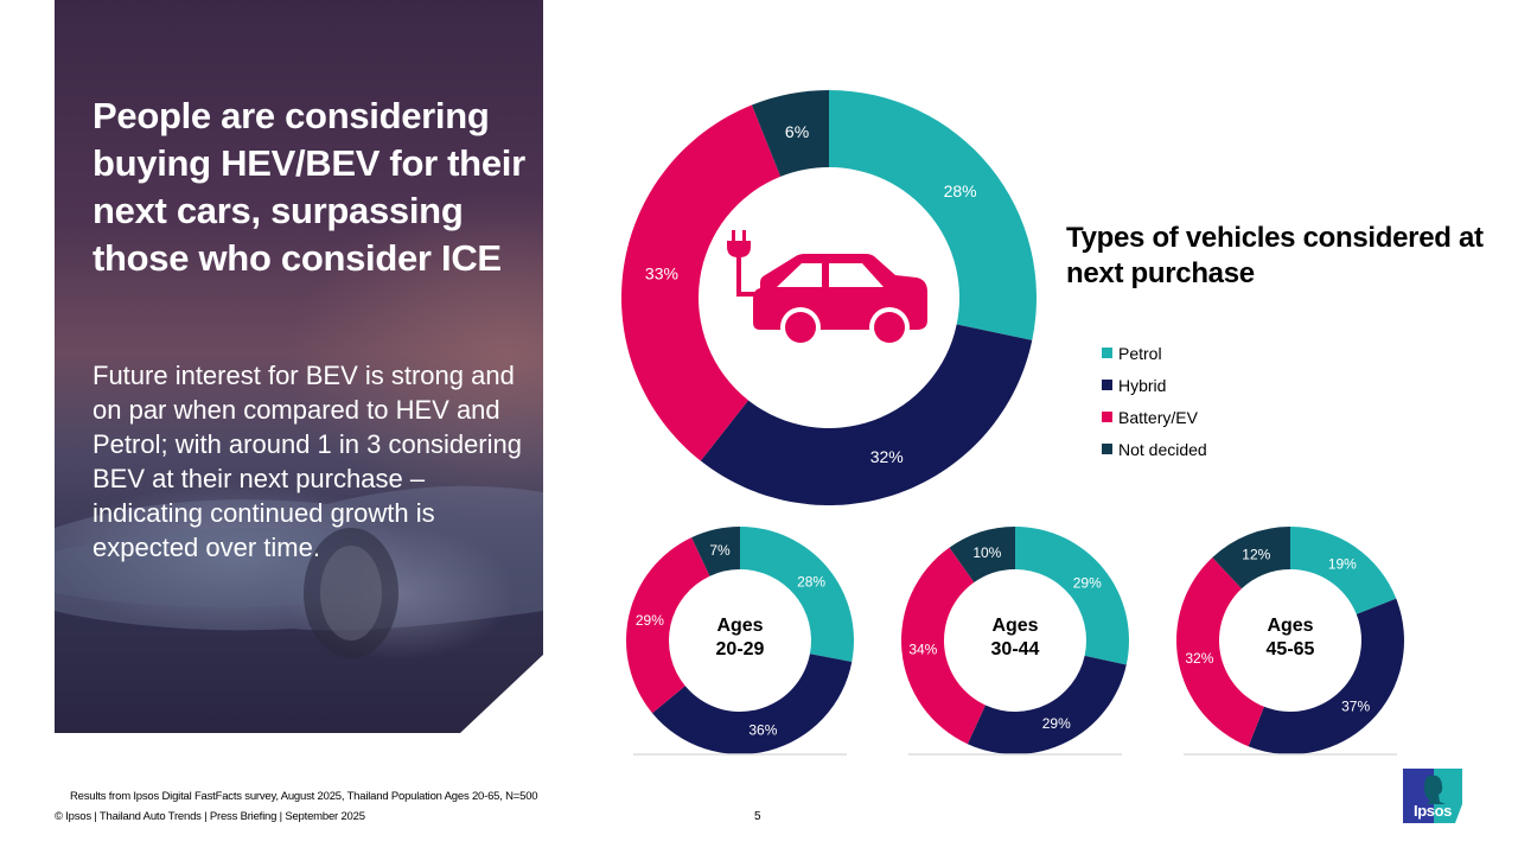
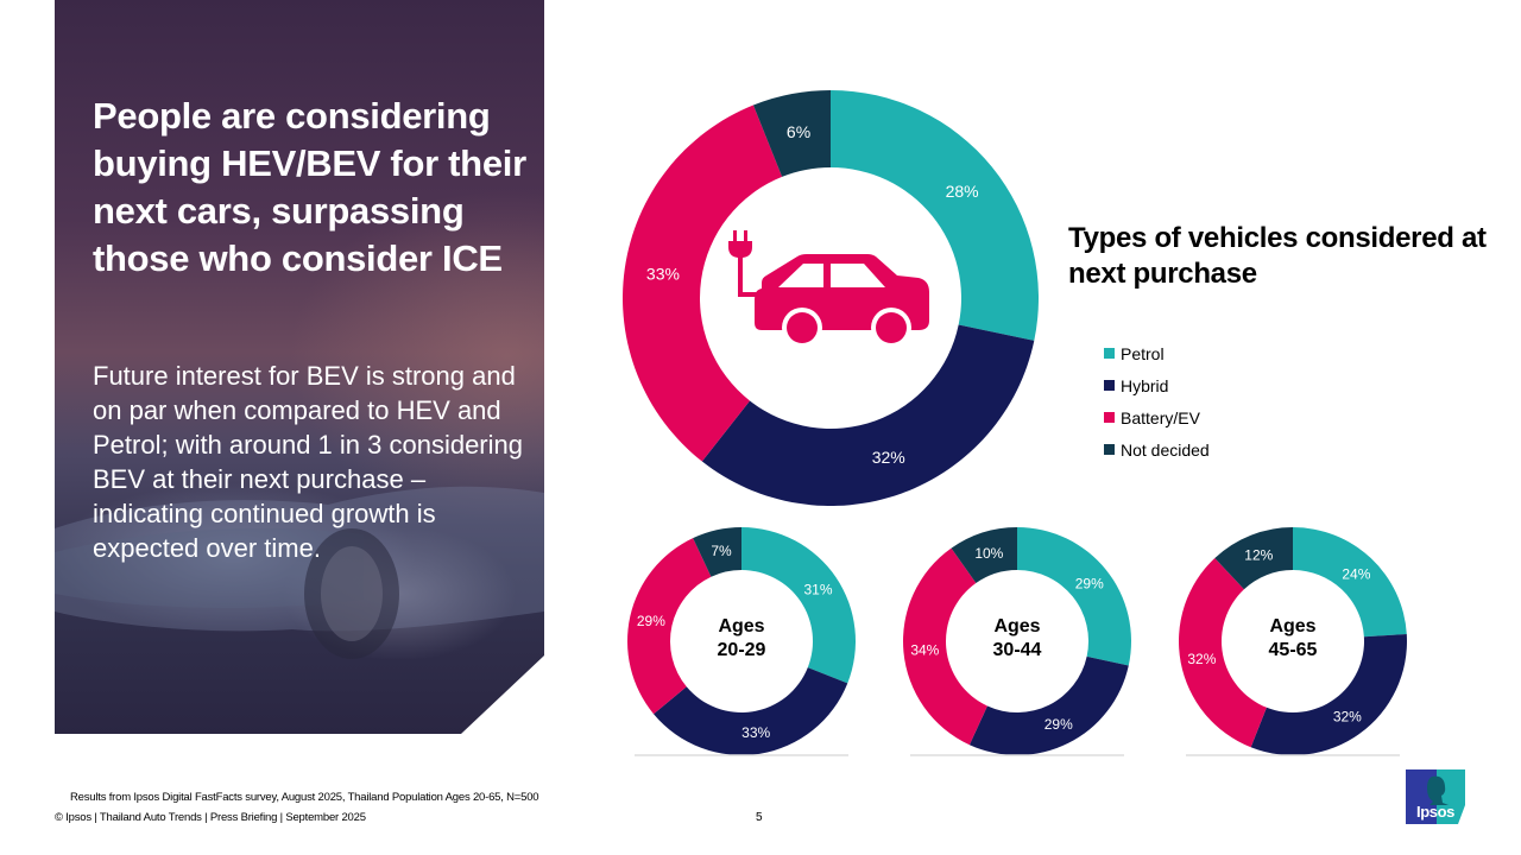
Ages 20-29/Petrol: 28% -> 31%
Ages 20-29/Hybrid: 36% -> 33%
Ages 45-65/Petrol: 19% -> 24%
Ages 45-65/Hybrid: 37% -> 32%
